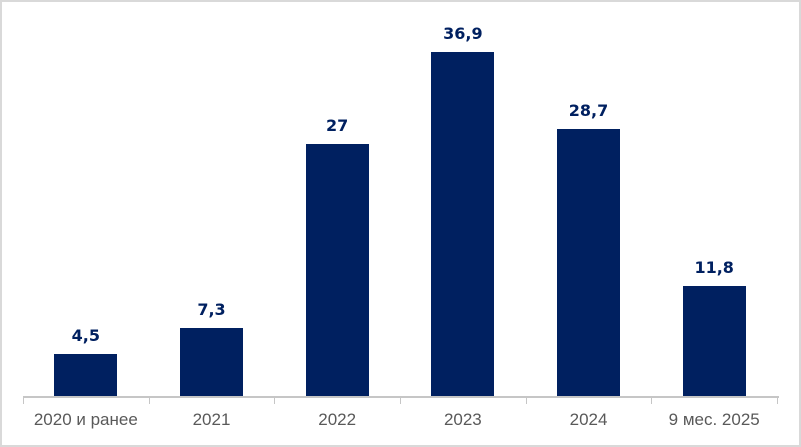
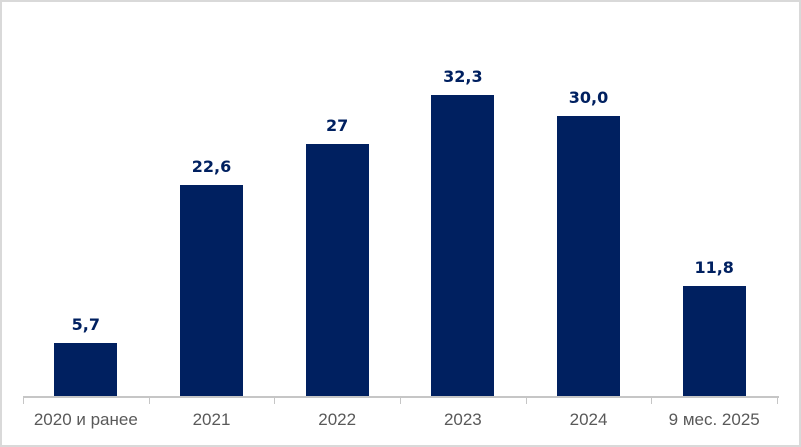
2020 и ранее: 4,5 -> 5,7
2021: 7,3 -> 22,6
2023: 36,9 -> 32,3
2024: 28,7 -> 30,0
